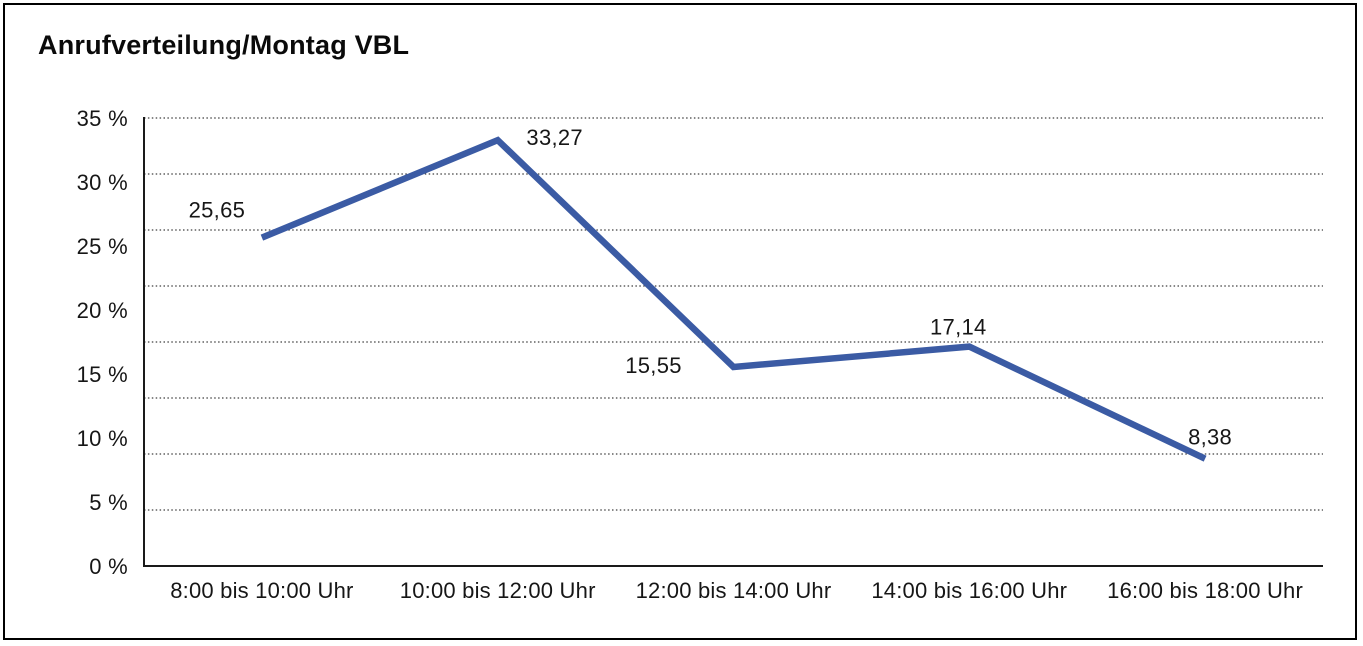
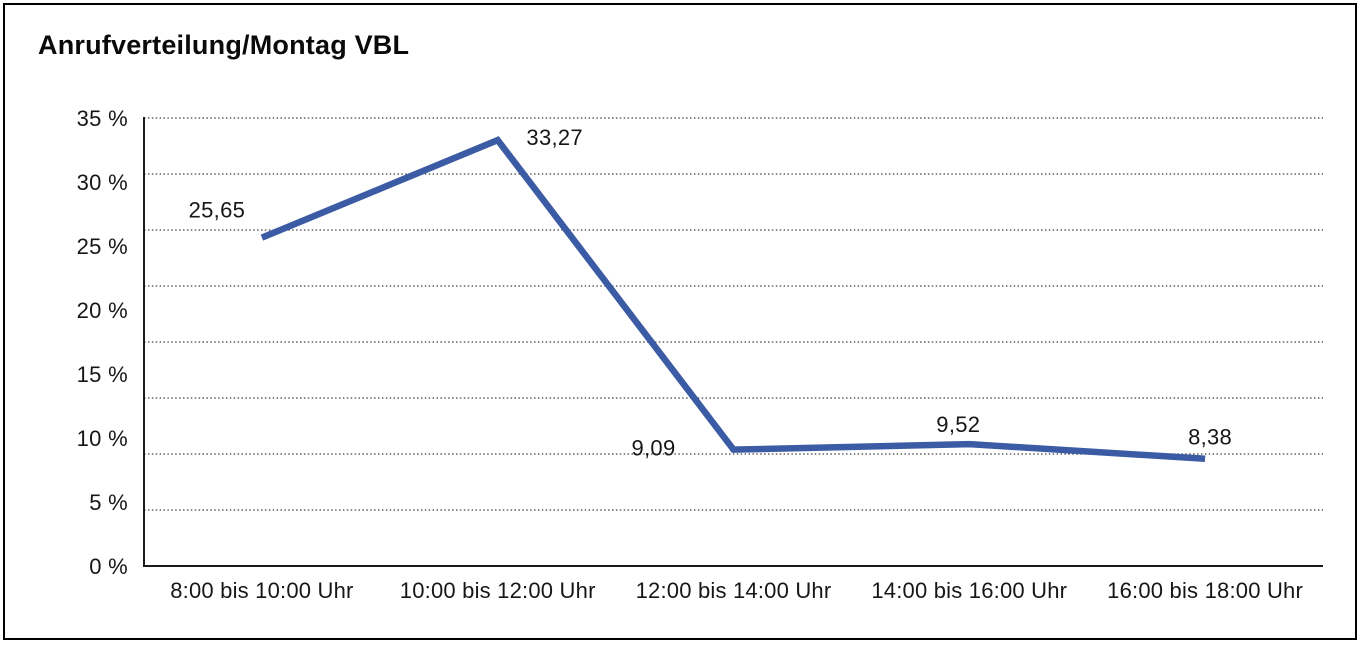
12:00 bis 14:00 Uhr: 15,55 -> 9,09
14:00 bis 16:00 Uhr: 17,14 -> 9,52
